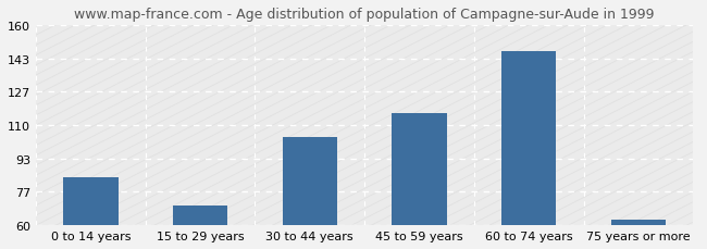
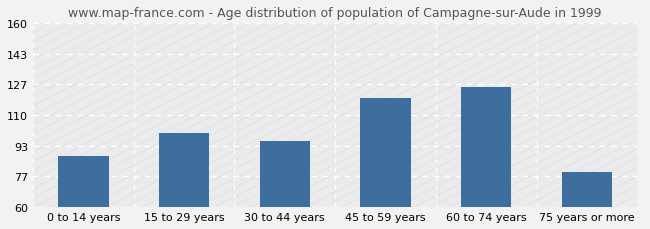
0 to 14 years: 84 -> 88
15 to 29 years: 70 -> 100
30 to 44 years: 104 -> 96
45 to 59 years: 116 -> 119
60 to 74 years: 147 -> 125
75 years or more: 63 -> 79
